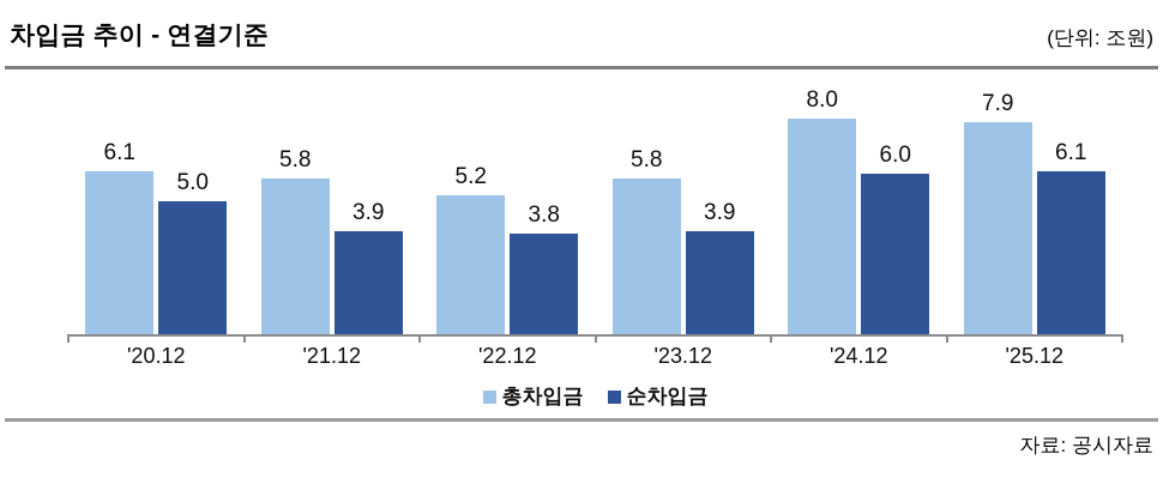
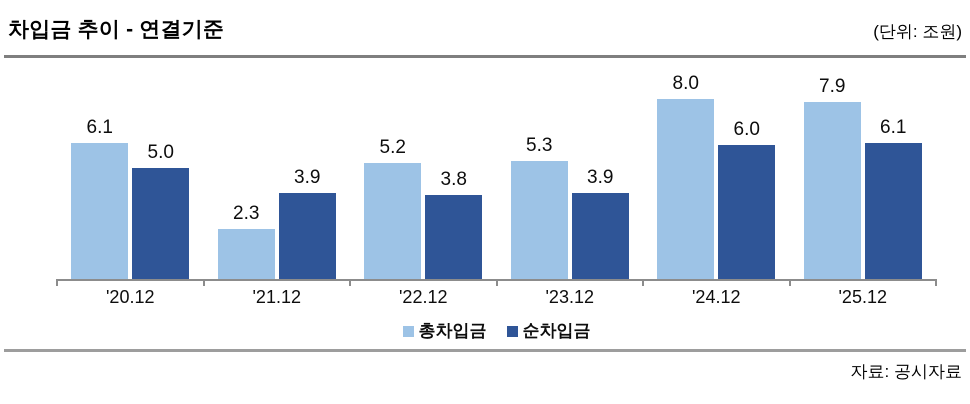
총차입금/'21.12: 5.8 -> 2.3
총차입금/'23.12: 5.8 -> 5.3
